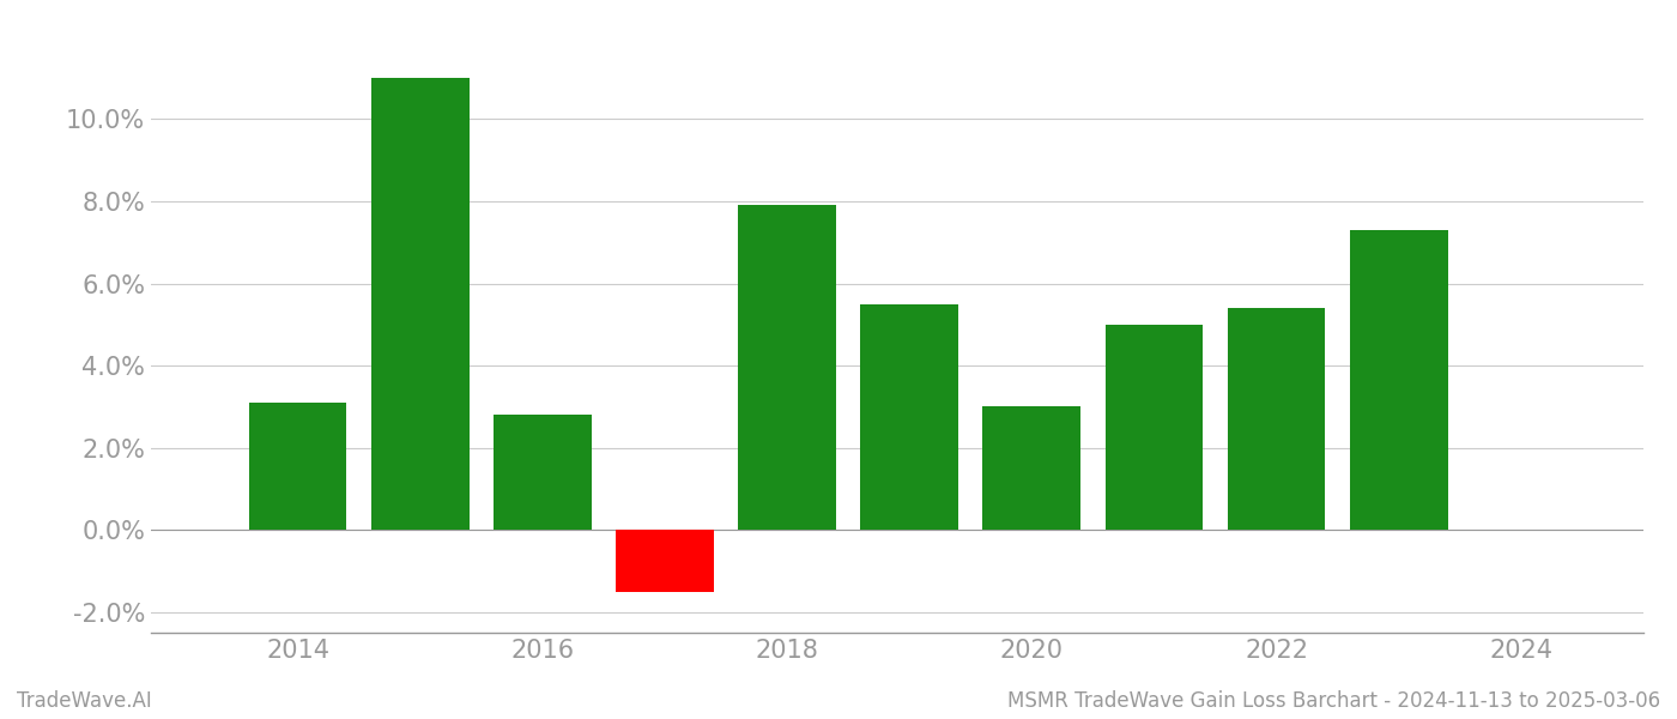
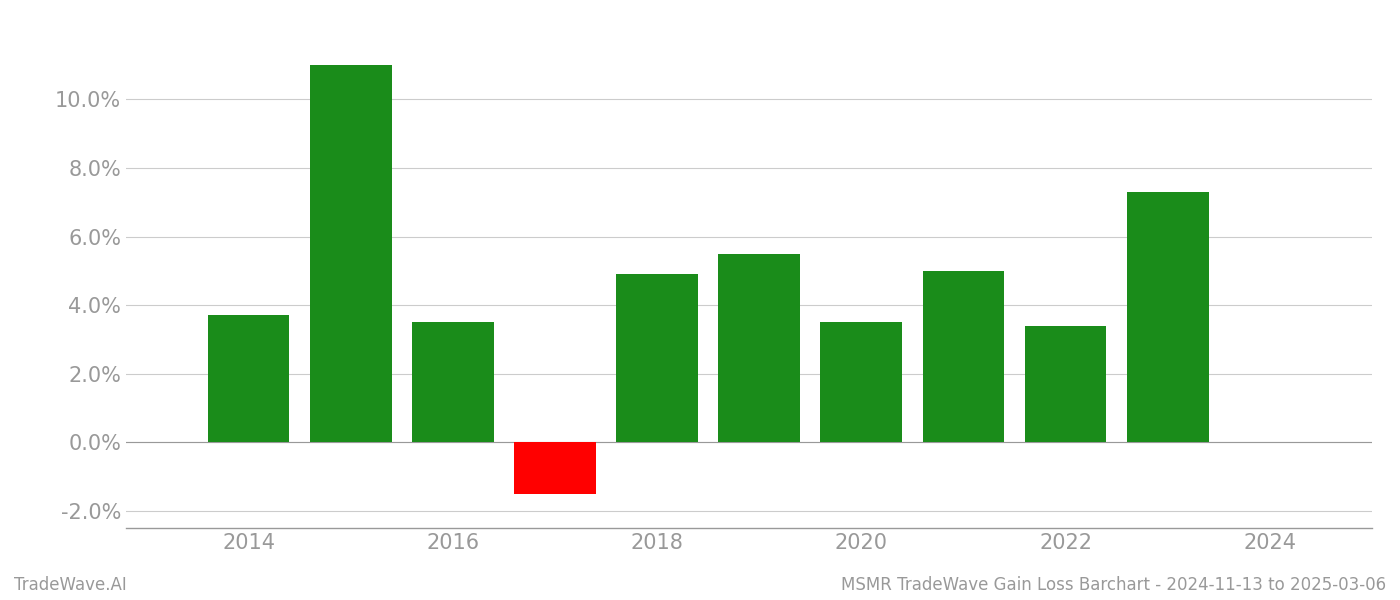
2014: 3.1% -> 3.7%
2016: 2.8% -> 3.5%
2018: 7.9% -> 4.9%
2020: 3.0% -> 3.5%
2022: 5.4% -> 3.4%
